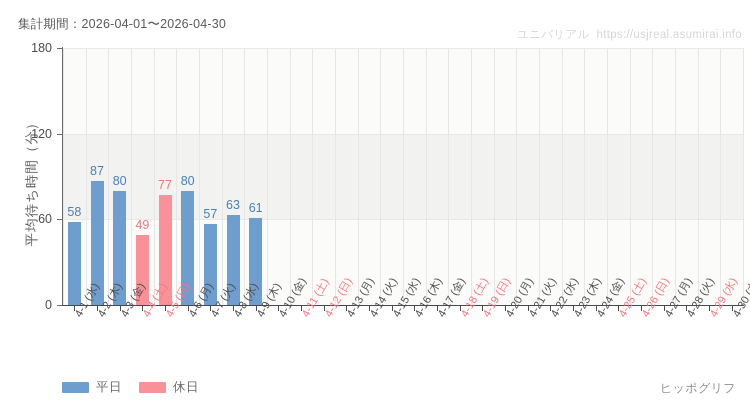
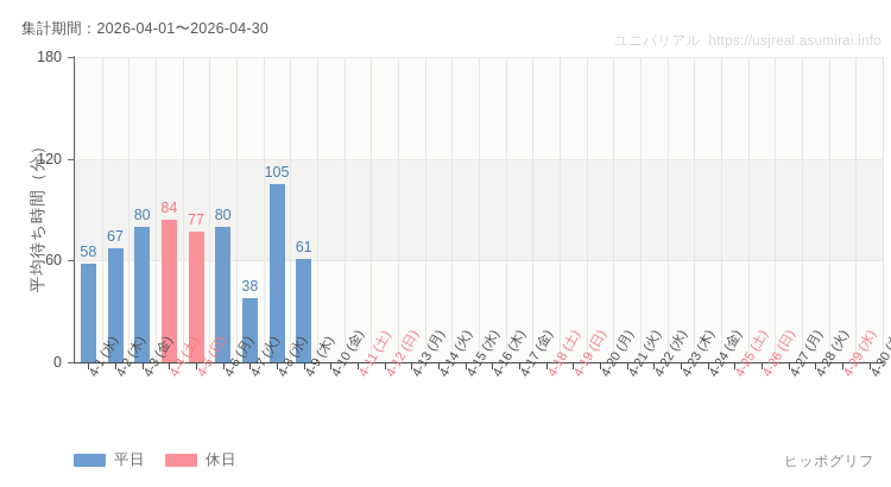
4-2 (木): 87 -> 67
4-4 (土): 49 -> 84
4-7 (火): 57 -> 38
4-8 (水): 63 -> 105
